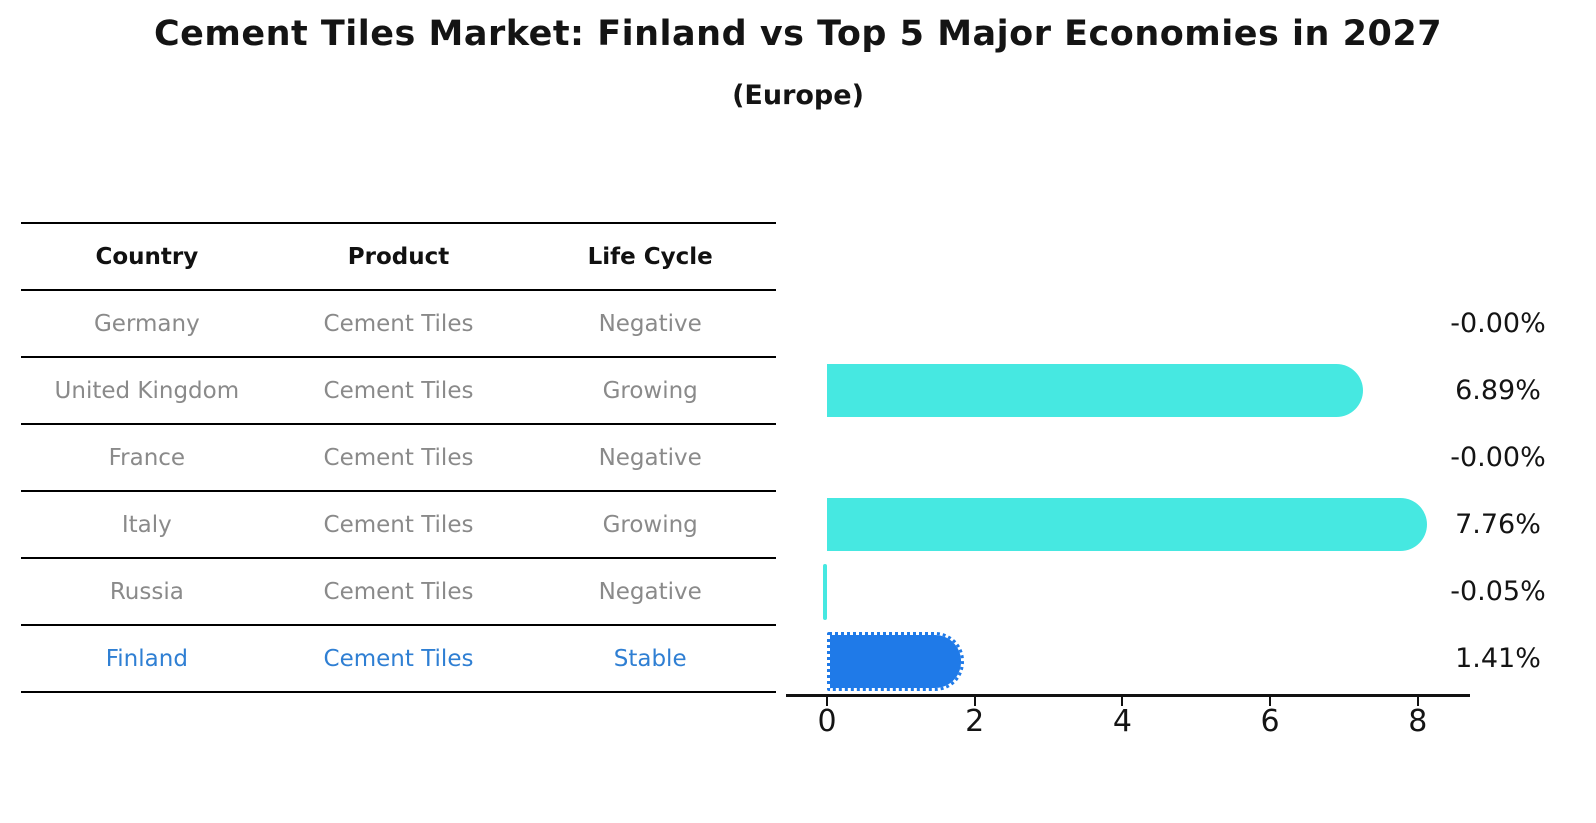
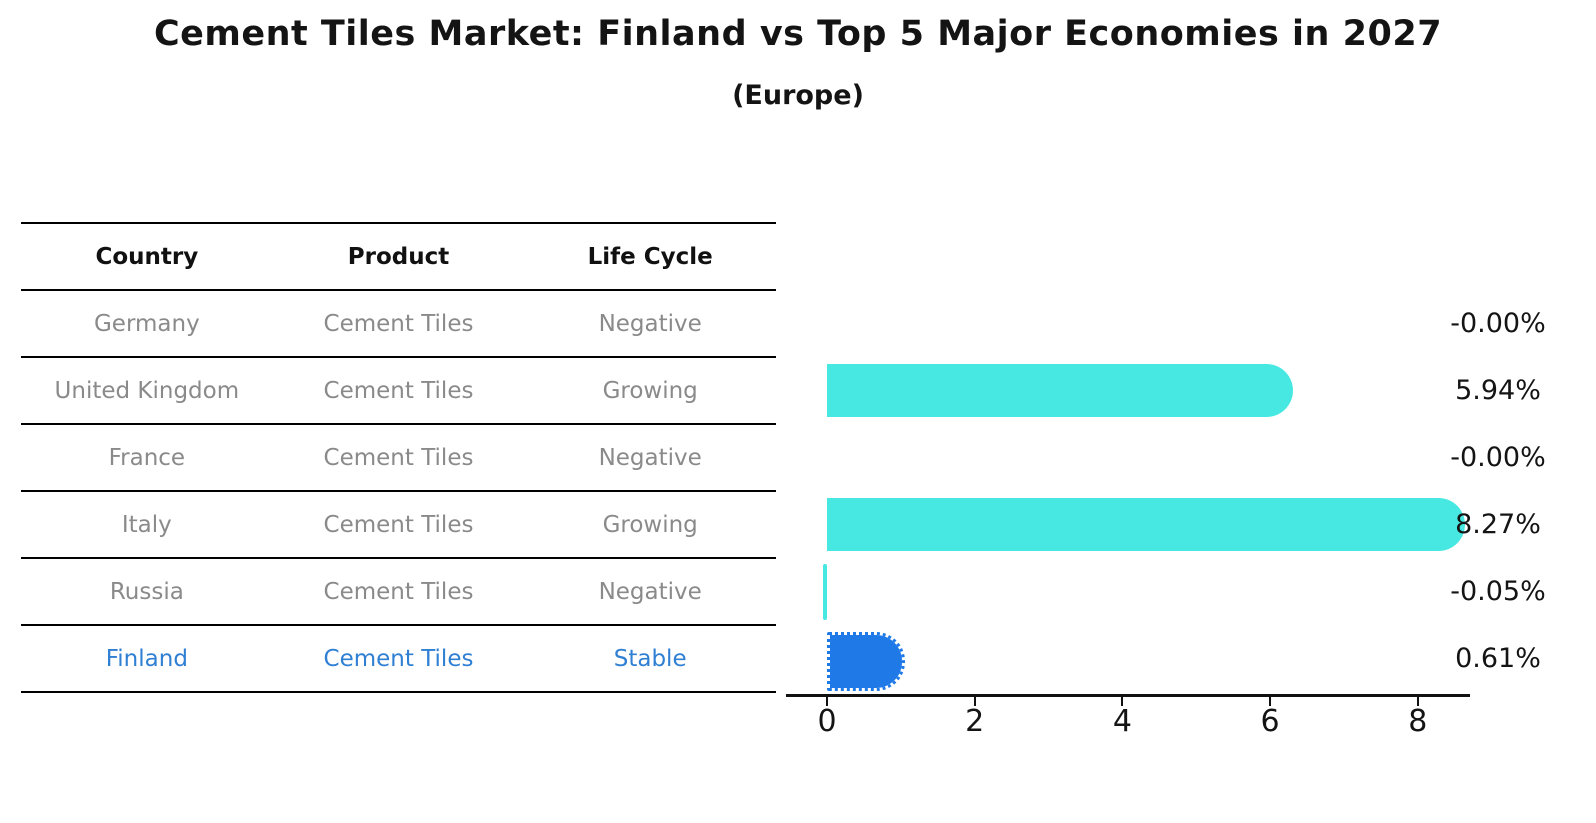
United Kingdom: 6.89% -> 5.94%
Italy: 7.76% -> 8.27%
Finland: 1.41% -> 0.61%
